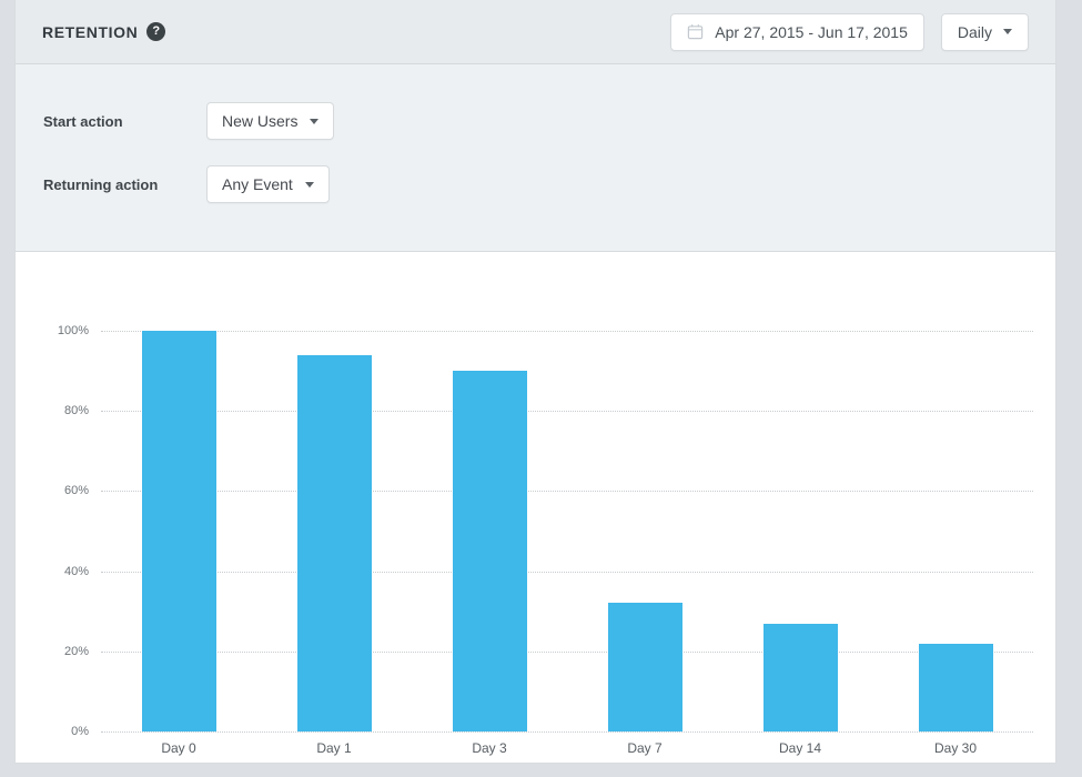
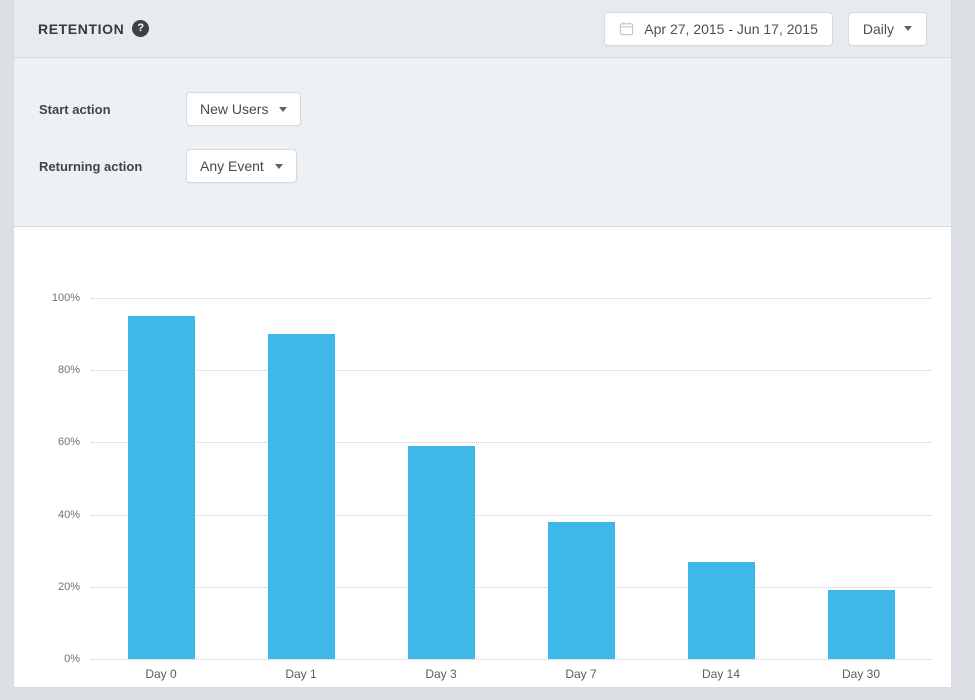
Day 0: 100% -> 95%
Day 1: 94% -> 90%
Day 3: 90% -> 59%
Day 7: 32% -> 38%
Day 30: 22% -> 19%
